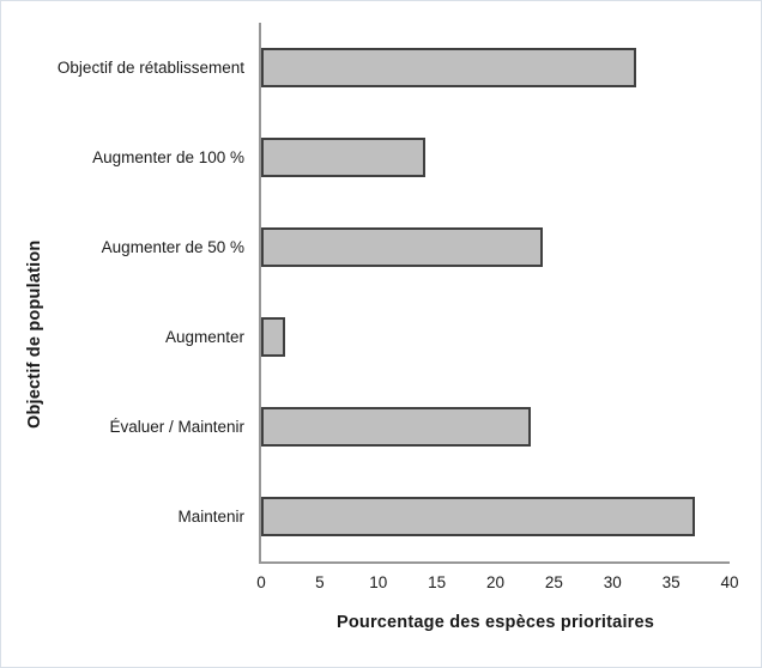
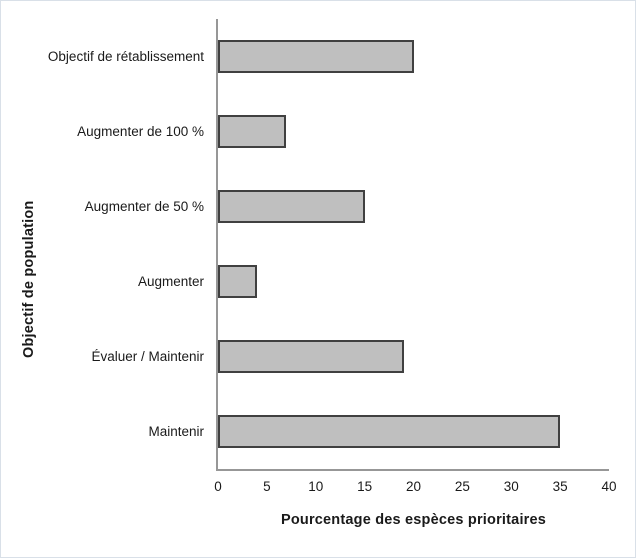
Objectif de rétablissement: 32 -> 20
Augmenter de 100 %: 14 -> 7
Augmenter de 50 %: 24 -> 15
Augmenter: 2 -> 4
Évaluer / Maintenir: 23 -> 19
Maintenir: 37 -> 35
